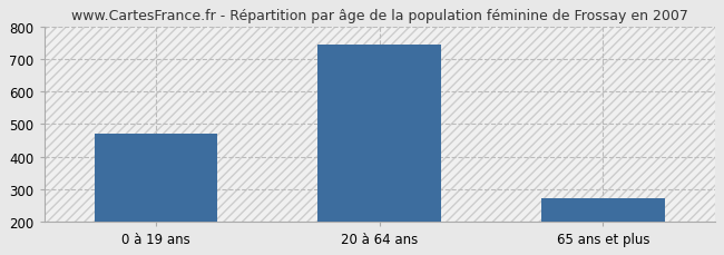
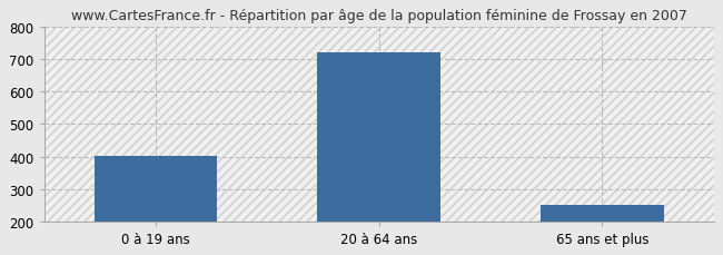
0 à 19 ans: 470 -> 401
20 à 64 ans: 745 -> 723
65 ans et plus: 270 -> 249
